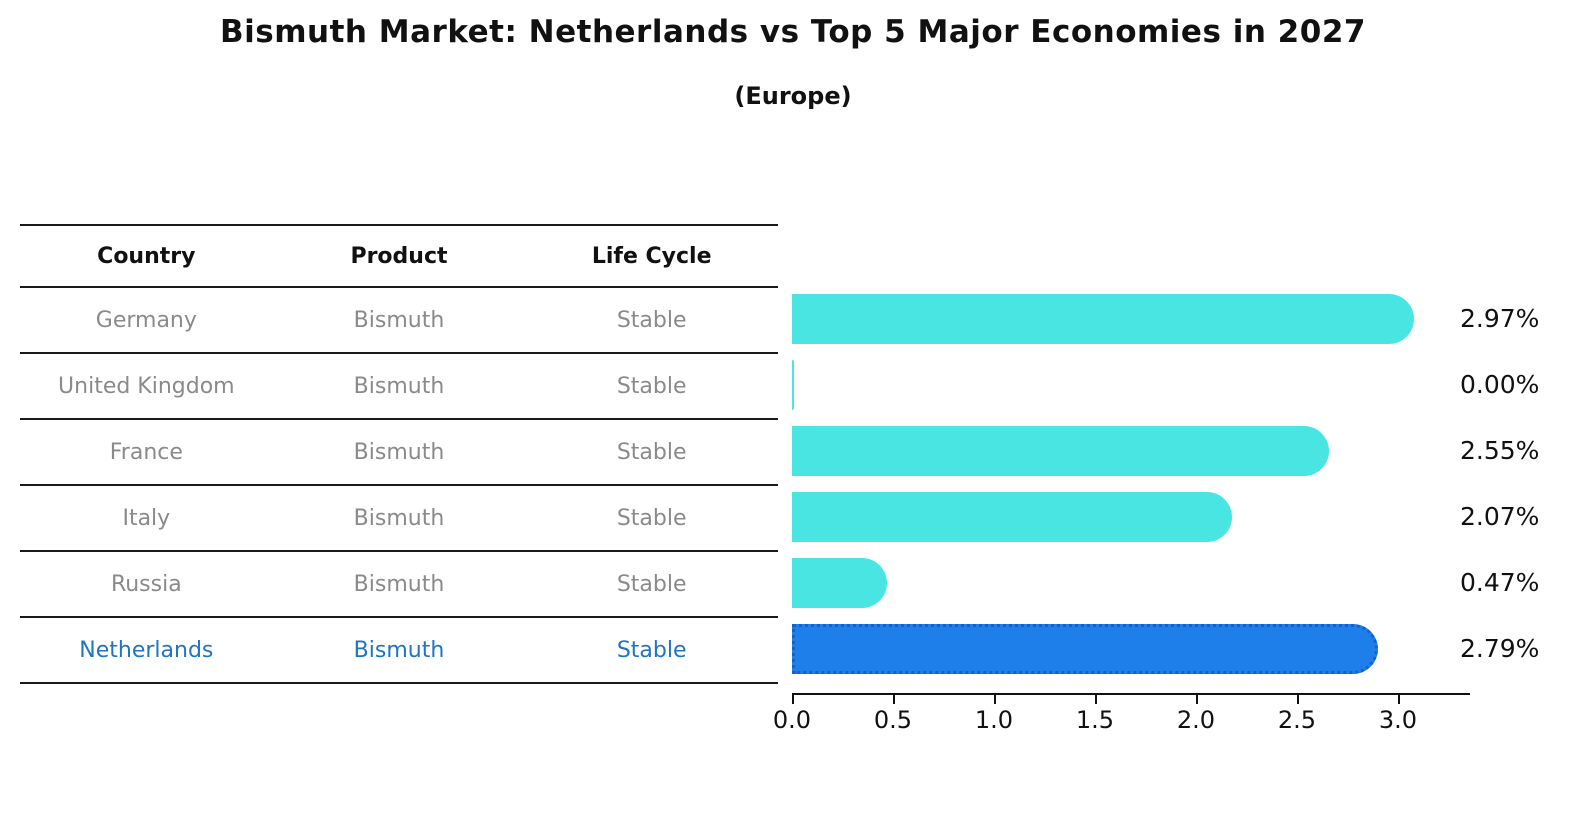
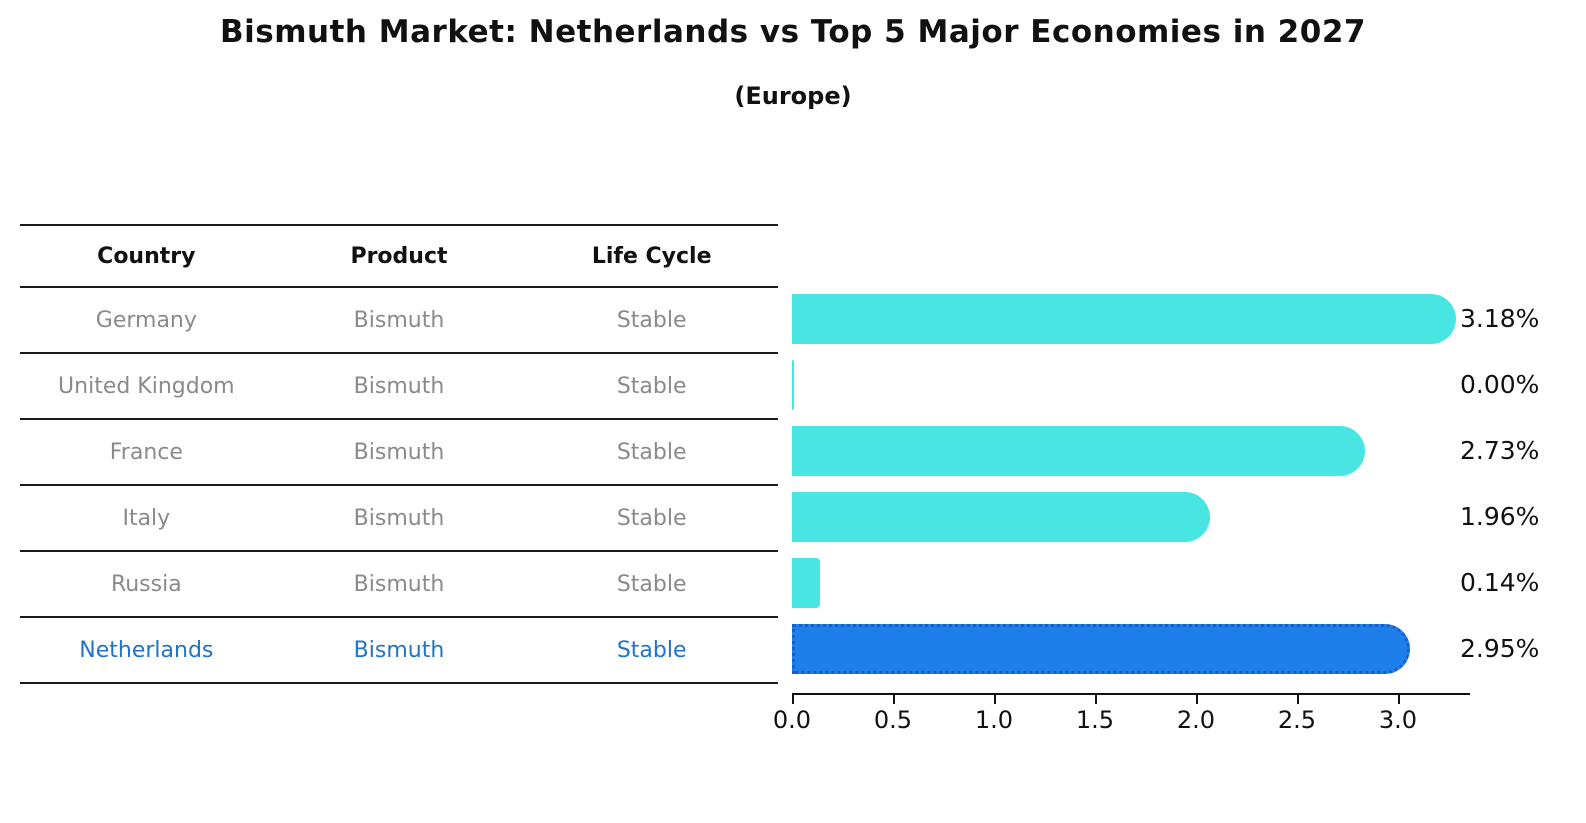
Germany: 2.97% -> 3.18%
France: 2.55% -> 2.73%
Italy: 2.07% -> 1.96%
Russia: 0.47% -> 0.14%
Netherlands: 2.79% -> 2.95%
